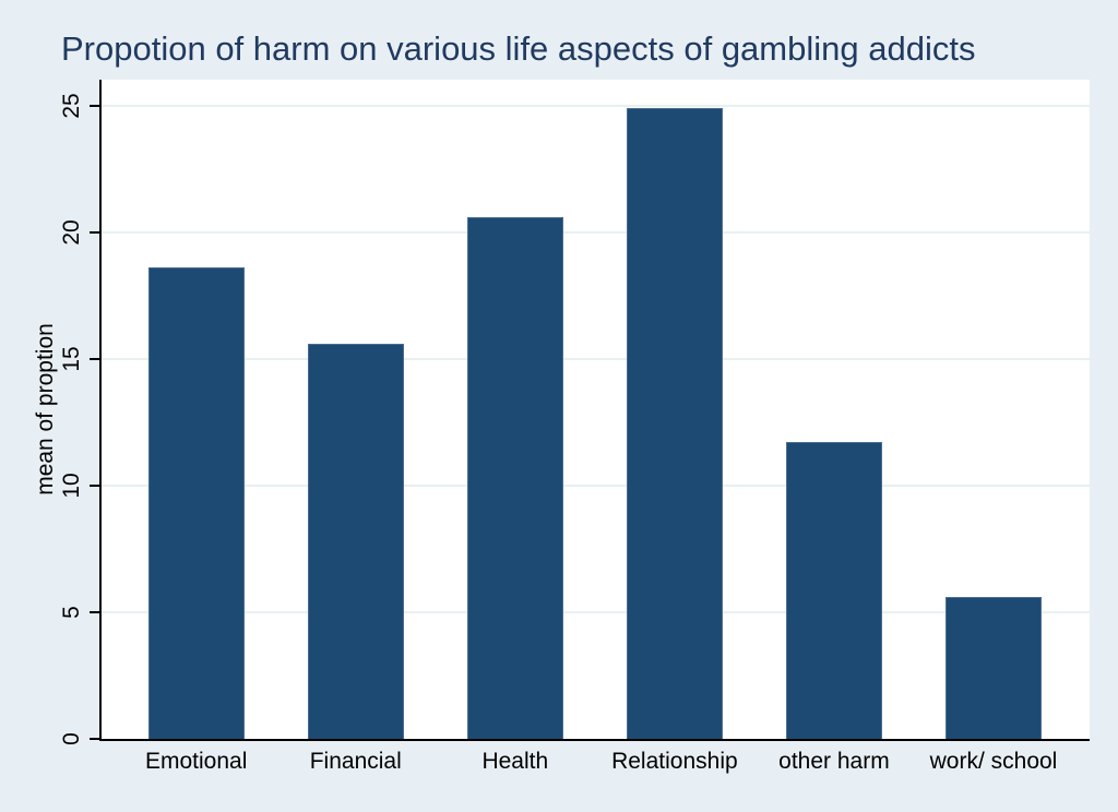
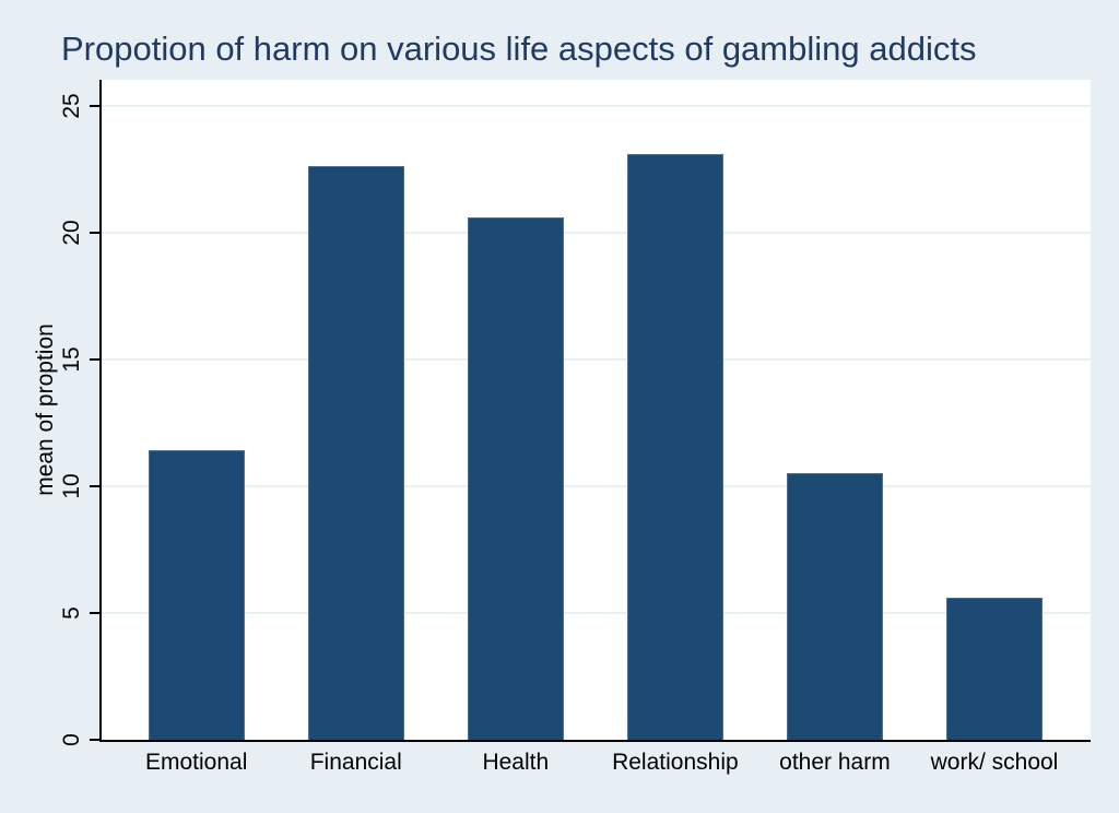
Emotional: 18.6 -> 11.4
Financial: 15.6 -> 22.6
Relationship: 24.9 -> 23.1
other harm: 11.7 -> 10.5
